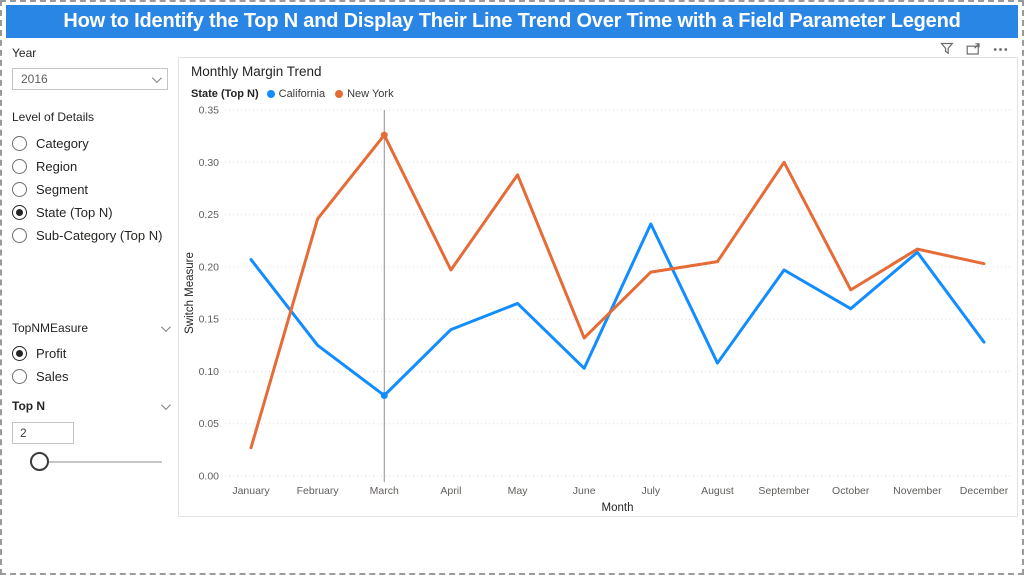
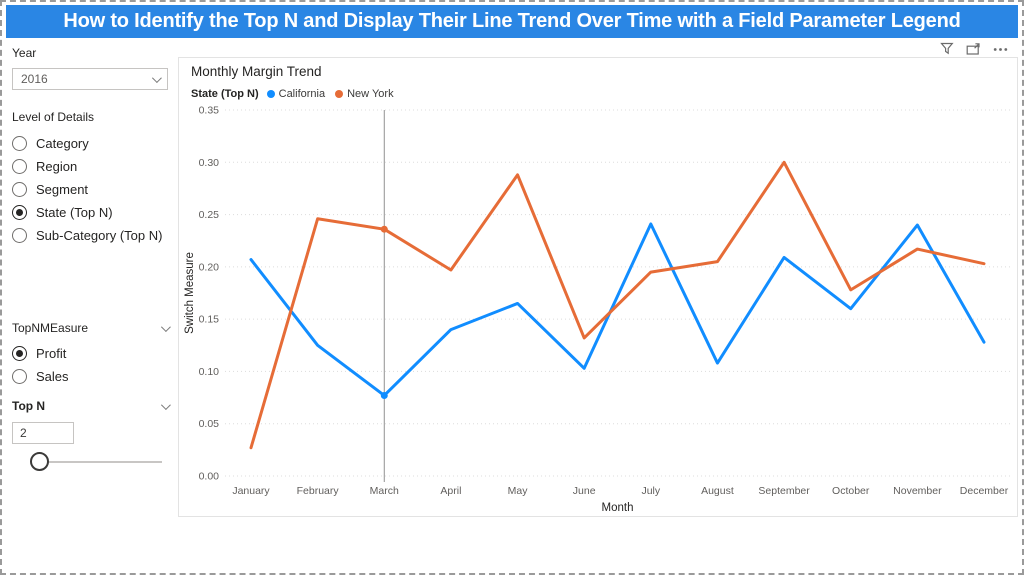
New York/March: 0.326 -> 0.236
California/September: 0.197 -> 0.209
California/November: 0.214 -> 0.240
